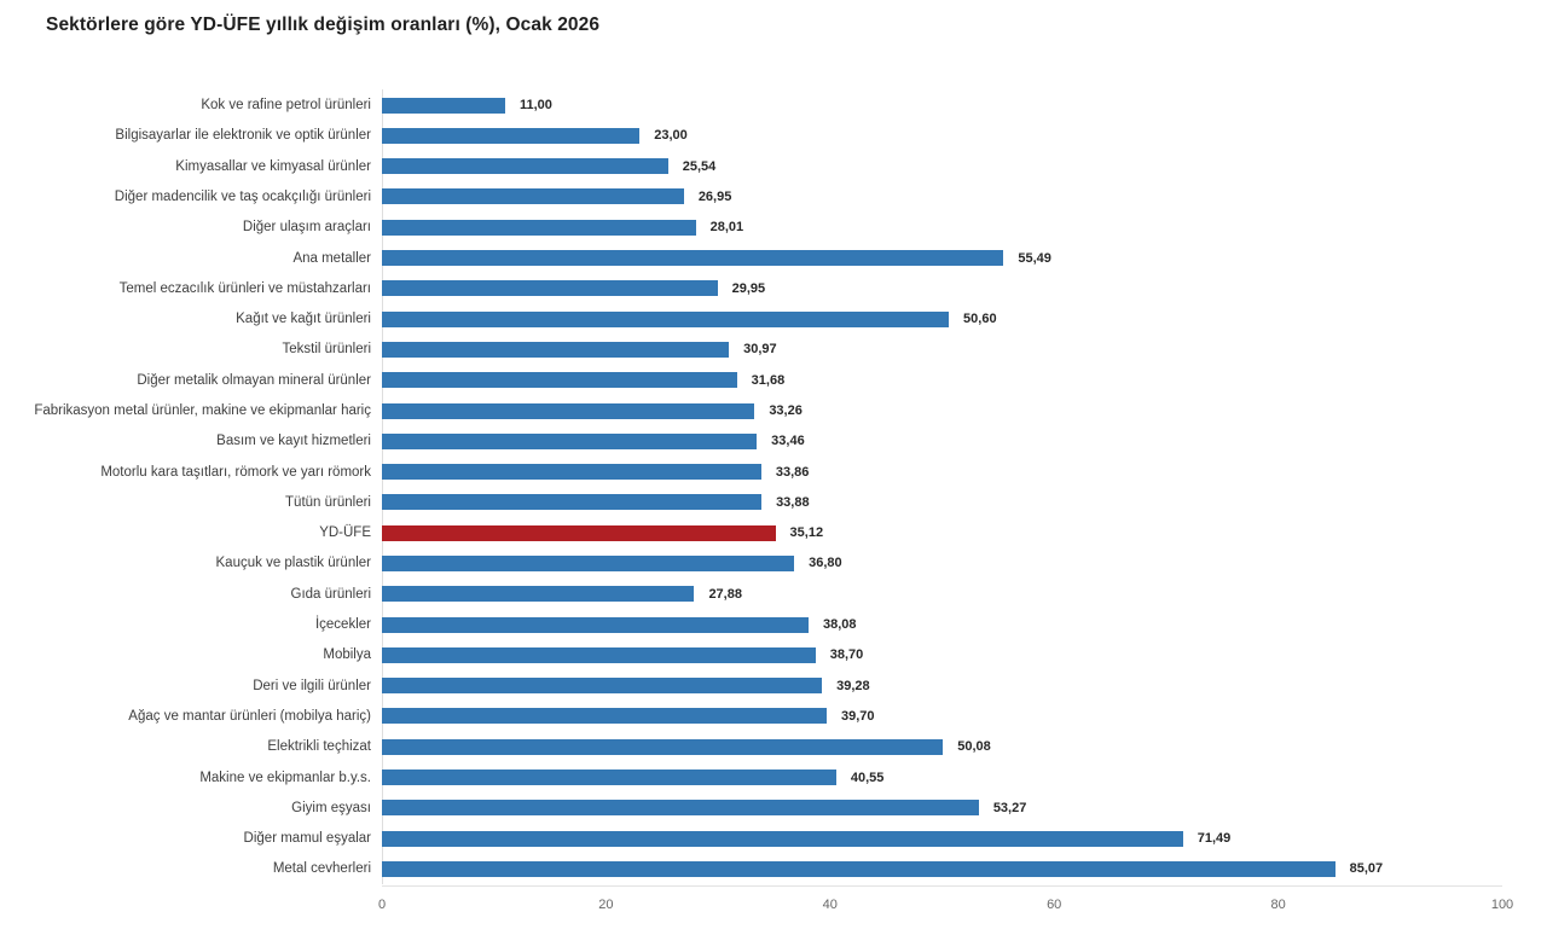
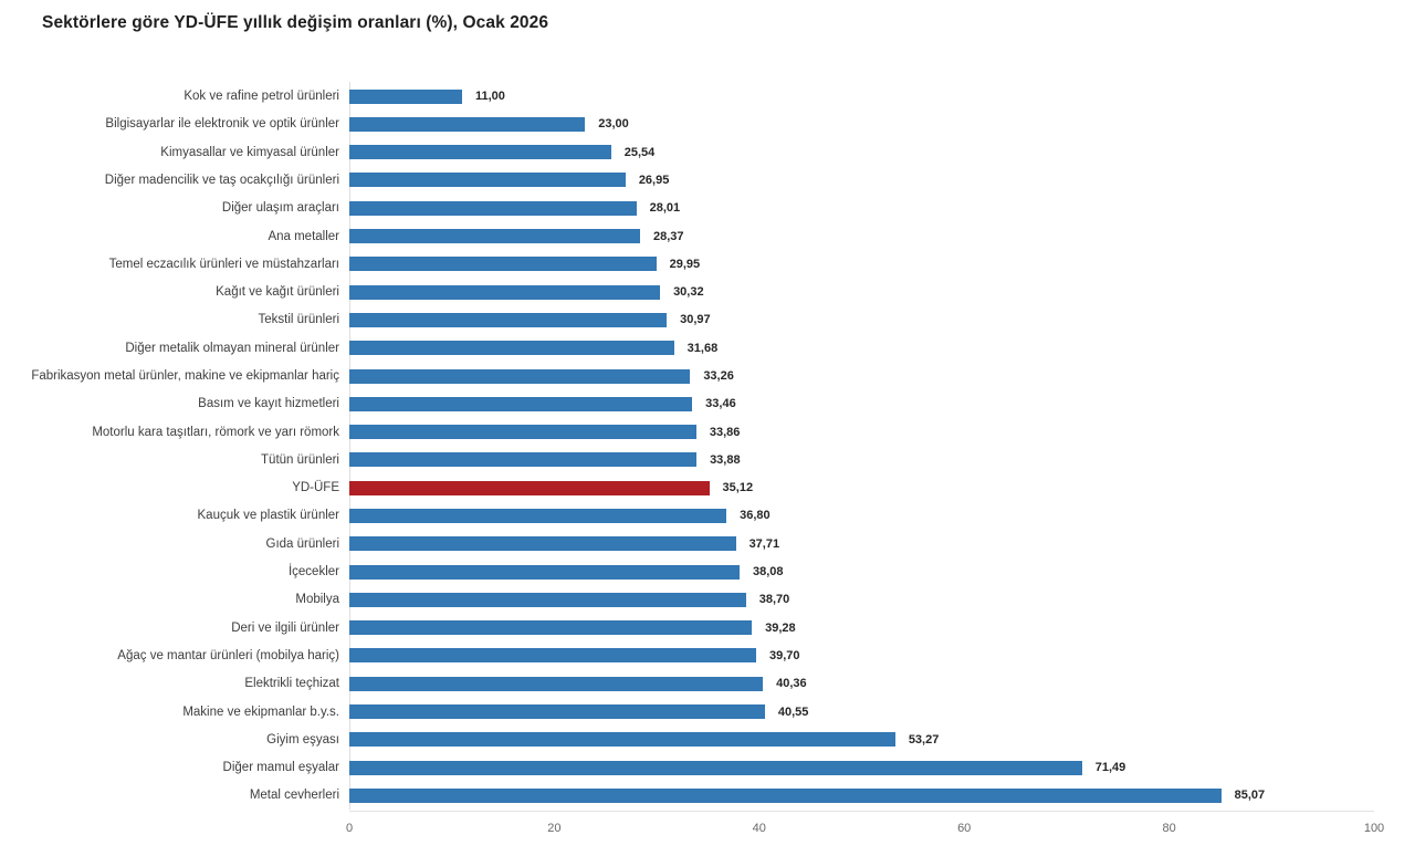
Ana metaller: 55,49 -> 28,37
Kağıt ve kağıt ürünleri: 50,60 -> 30,32
Gıda ürünleri: 27,88 -> 37,71
Elektrikli teçhizat: 50,08 -> 40,36
